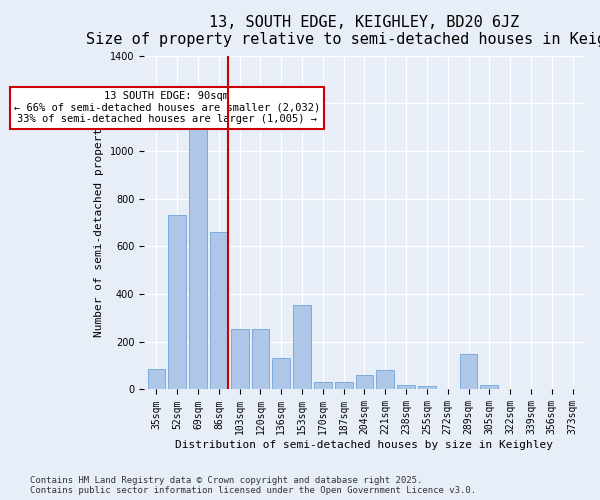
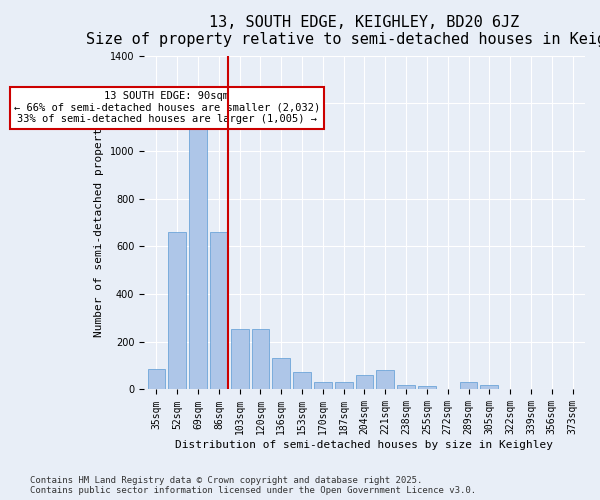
52sqm: 730 -> 660
153sqm: 355 -> 75
289sqm: 150 -> 30
